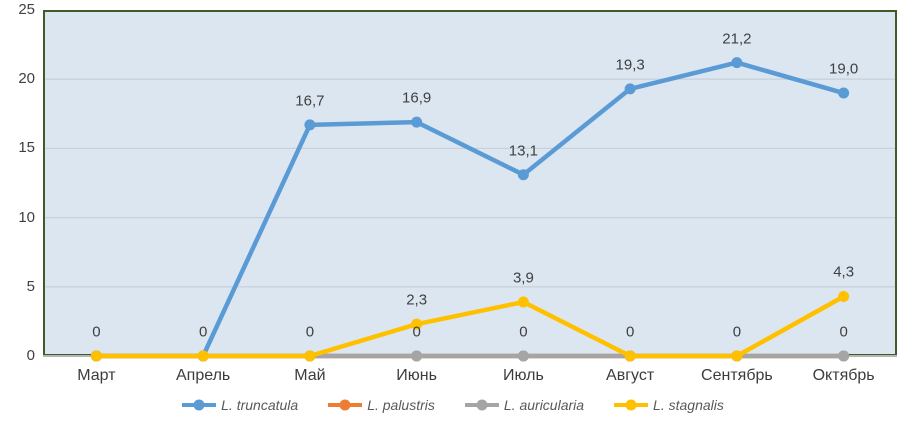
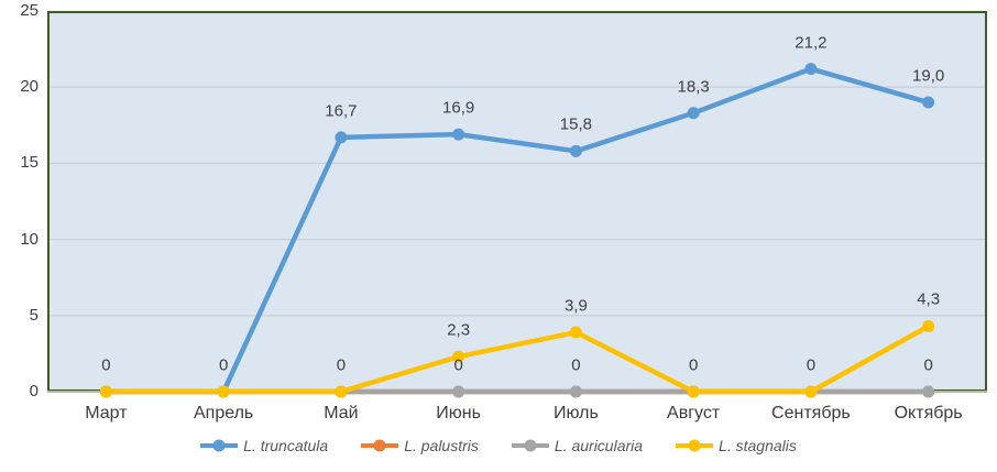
L. truncatula/Июль: 13,1 -> 15,8
L. truncatula/Август: 19,3 -> 18,3
